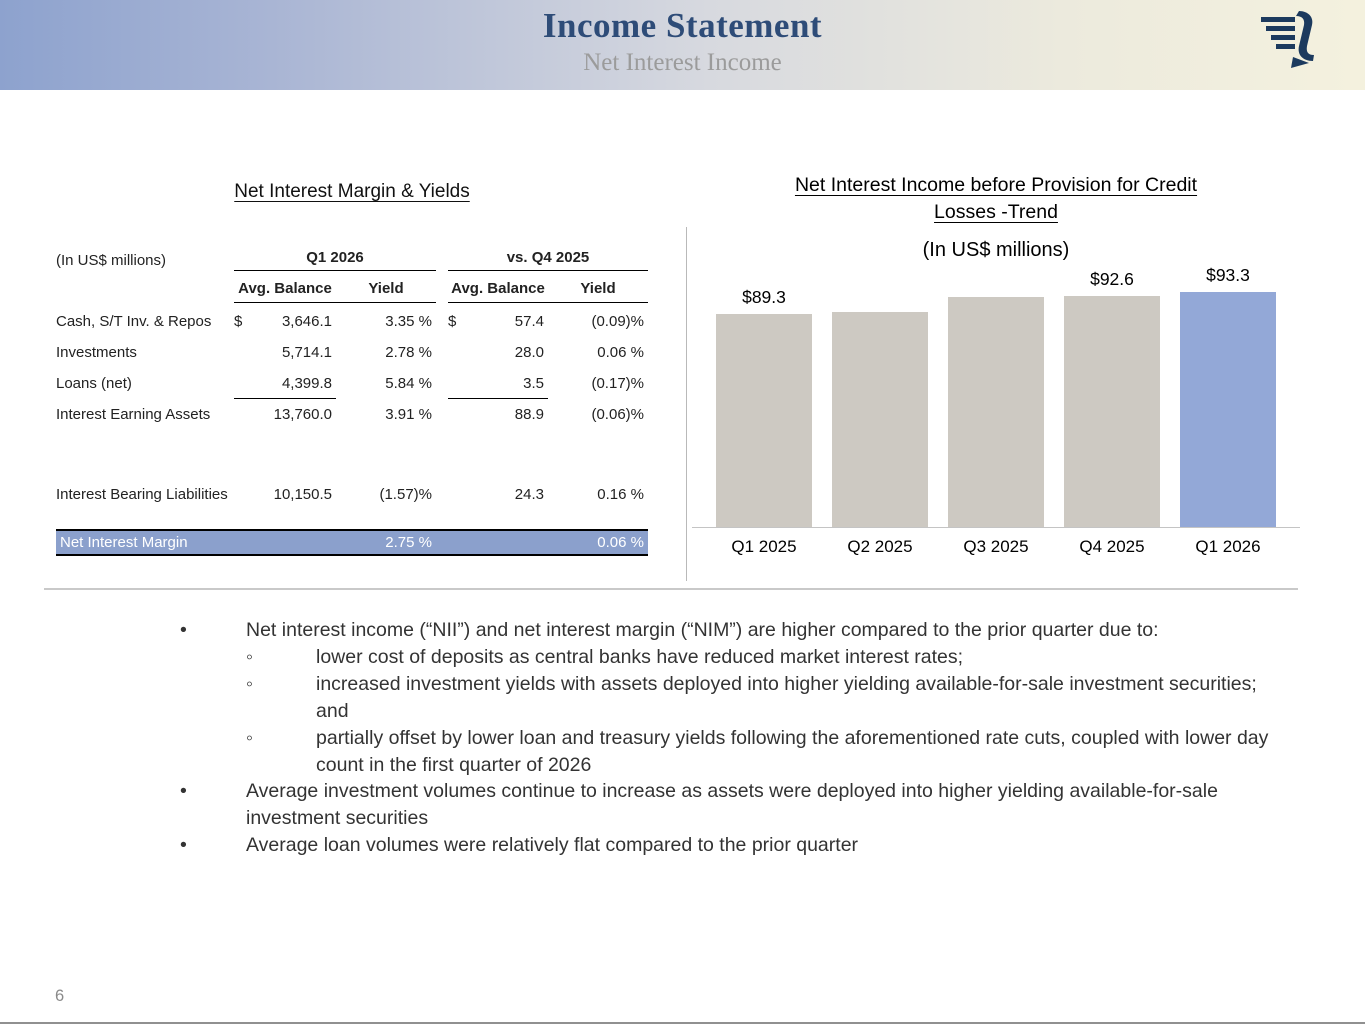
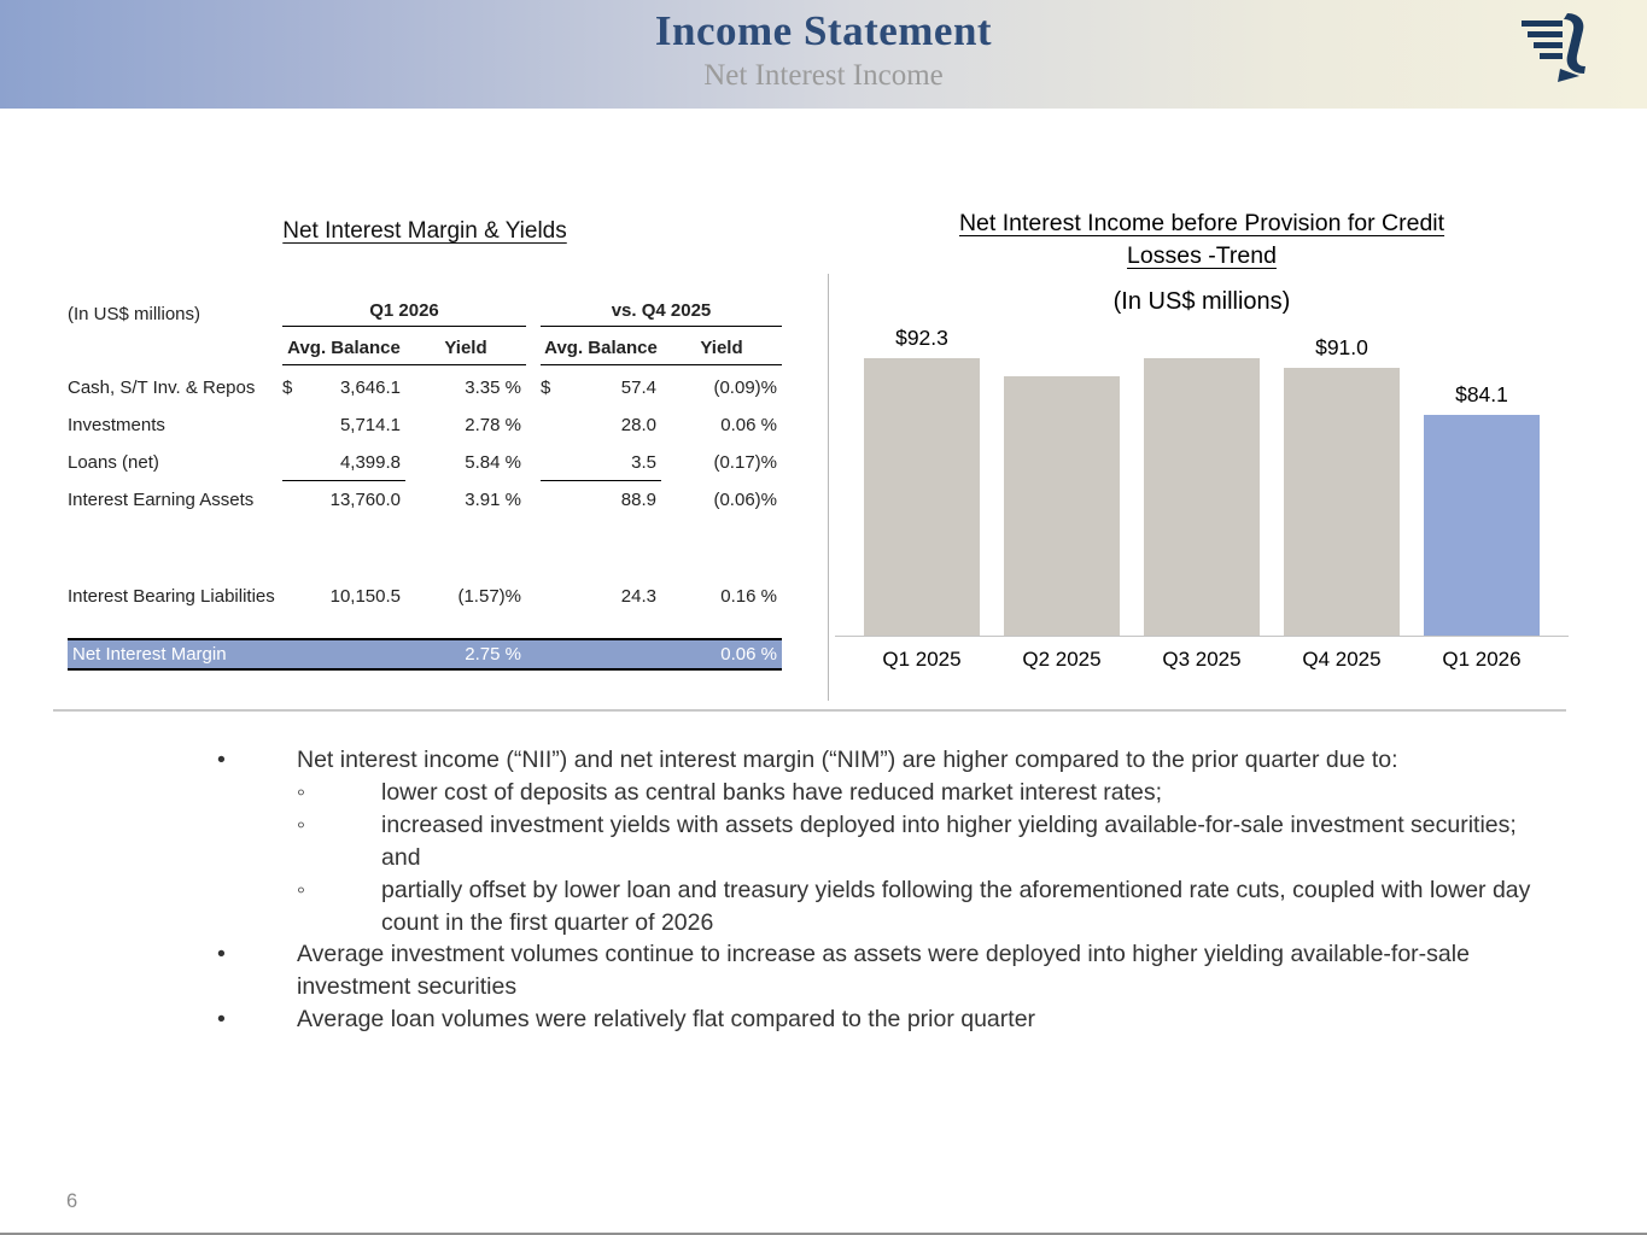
Q1 2025: $89.3 -> $92.3
Q4 2025: $92.6 -> $91.0
Q1 2026: $93.3 -> $84.1
